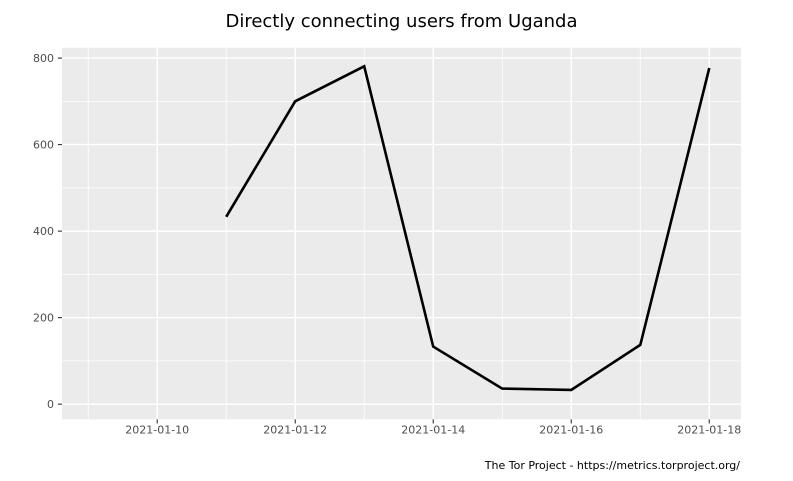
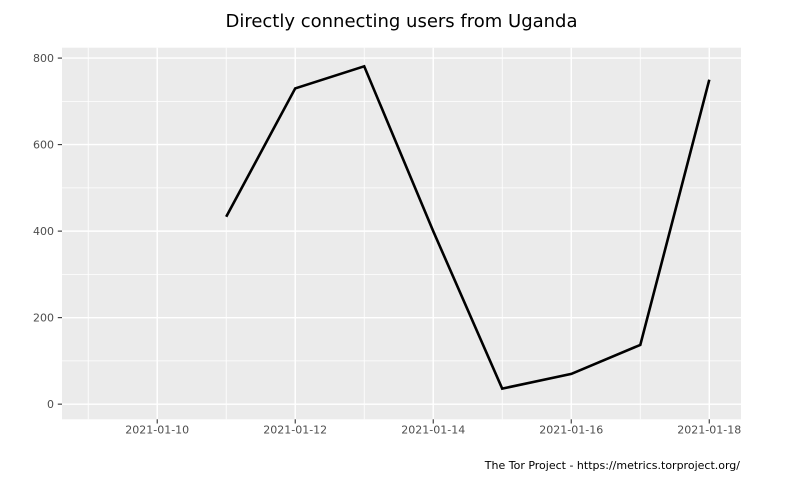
2021-01-12: 700 -> 730
2021-01-14: 130 -> 400
2021-01-16: 30 -> 70
2021-01-18: 780 -> 750
